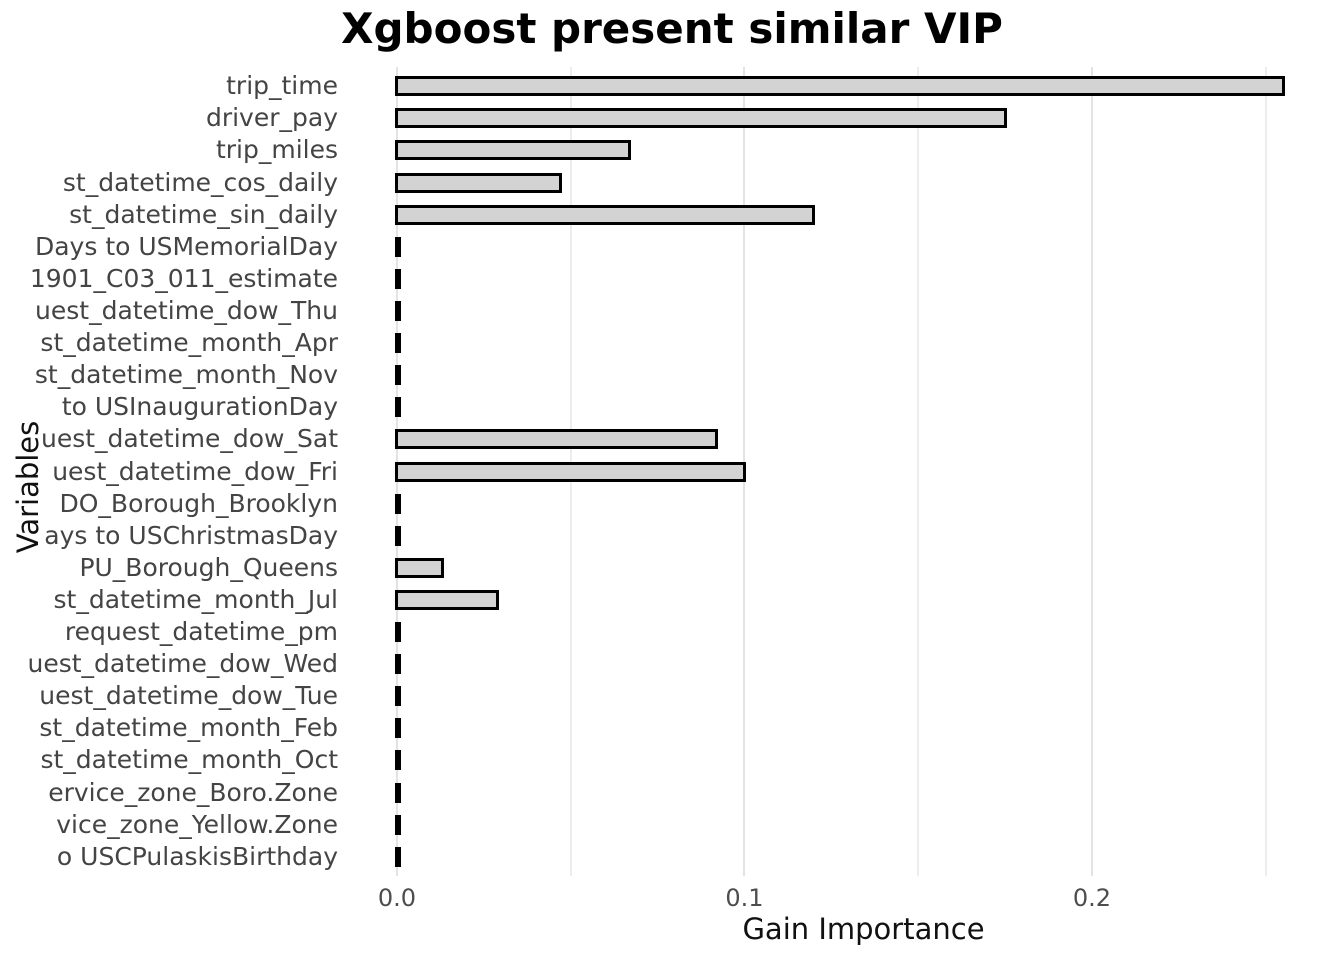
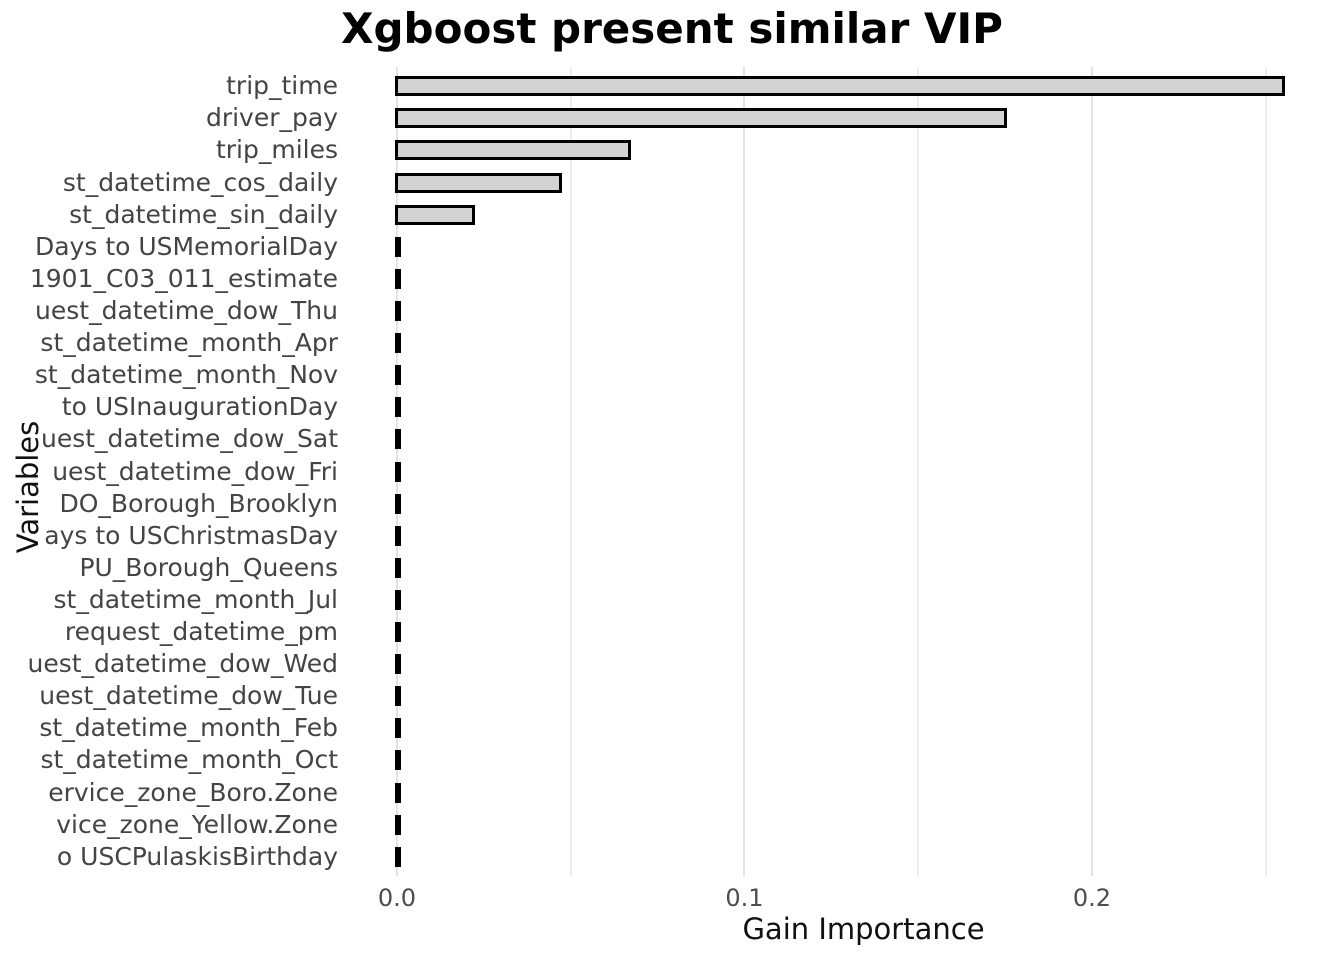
st_datetime_sin_daily: 0.121 -> 0.023
uest_datetime_dow_Sat: 0.093 -> 0.001
uest_datetime_dow_Fri: 0.101 -> 0.001
PU_Borough_Queens: 0.014 -> 0.001
st_datetime_month_Jul: 0.030 -> 0.001
